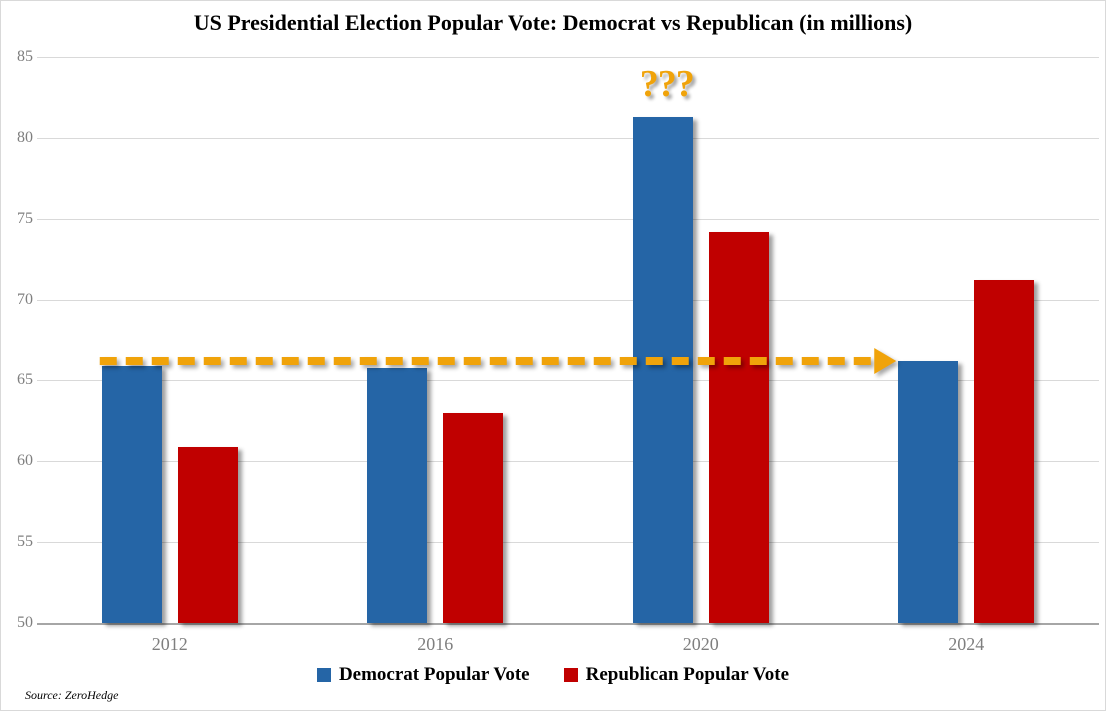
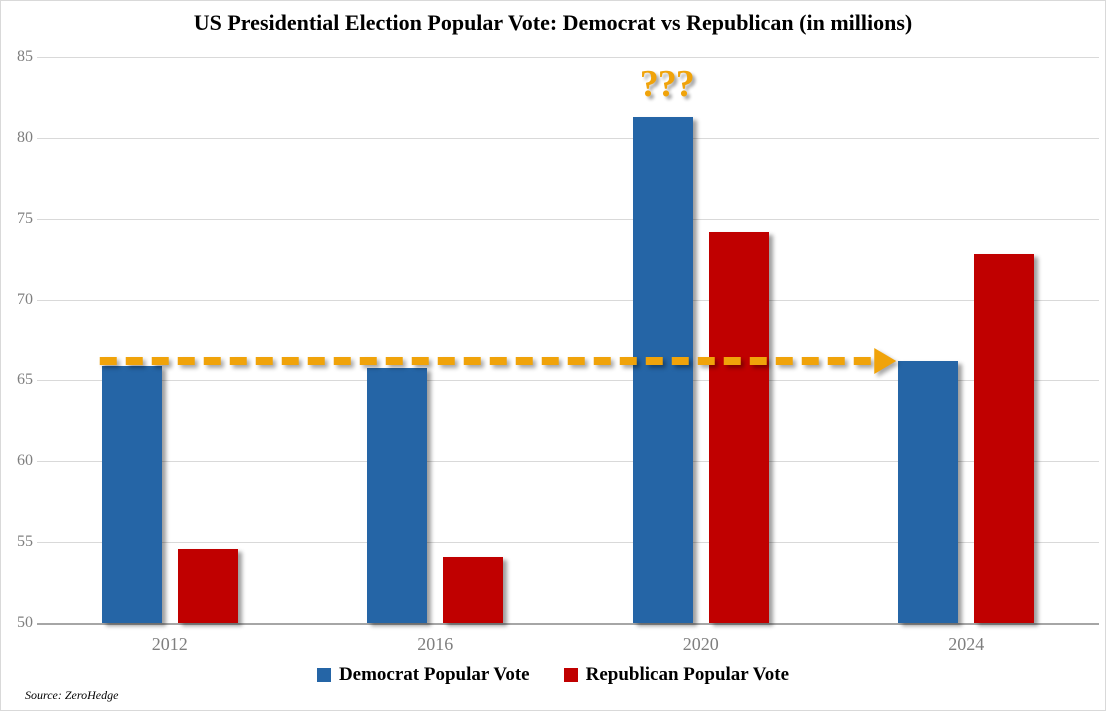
Republican Popular Vote/2012: 60.9 -> 54.6
Republican Popular Vote/2016: 63.0 -> 54.1
Republican Popular Vote/2024: 71.2 -> 72.8
